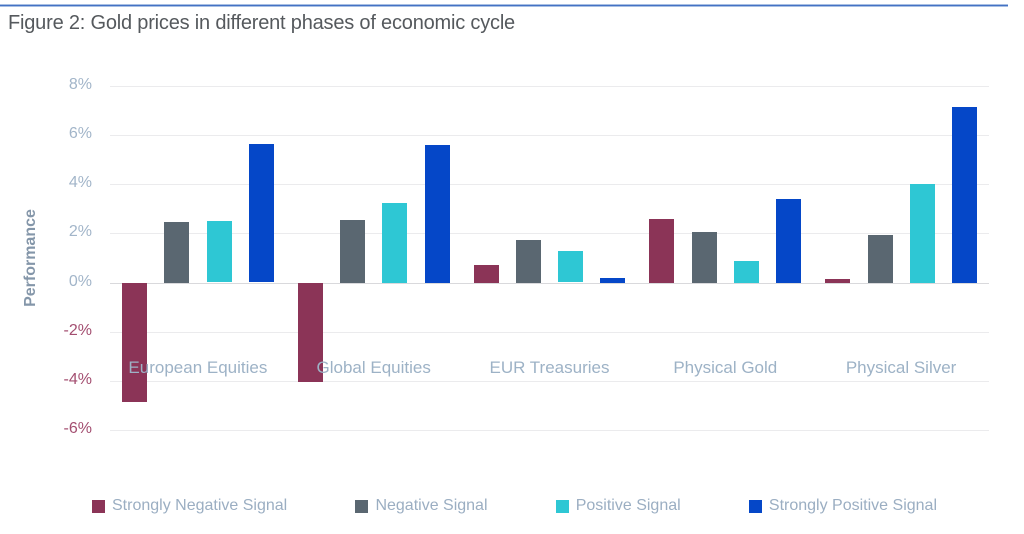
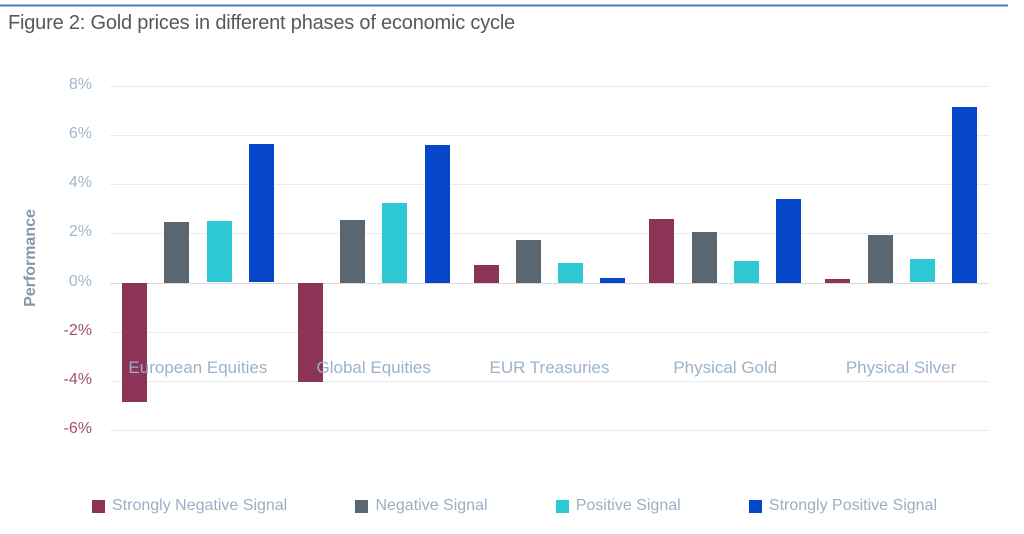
Positive Signal/EUR Treasuries: 1.3% -> 0.8%
Positive Signal/Physical Silver: 4.0% -> 0.9%
